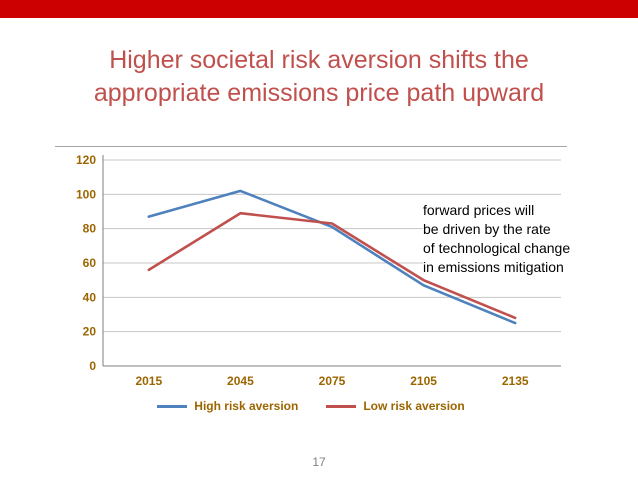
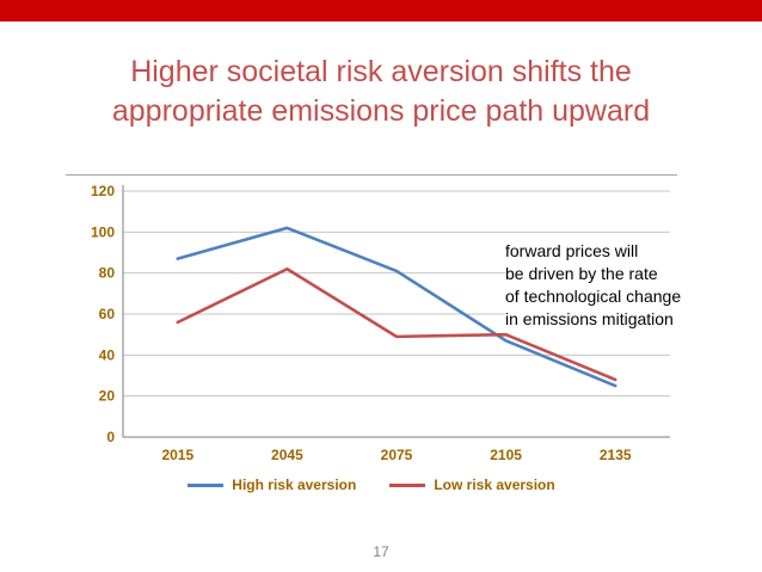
Low risk aversion/2045: 89 -> 82
Low risk aversion/2075: 83 -> 49
